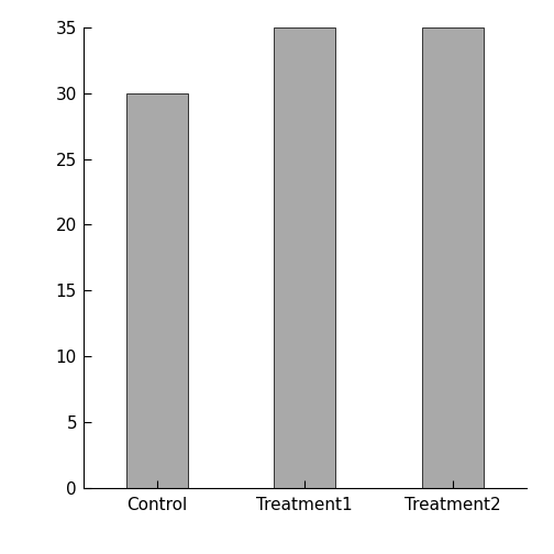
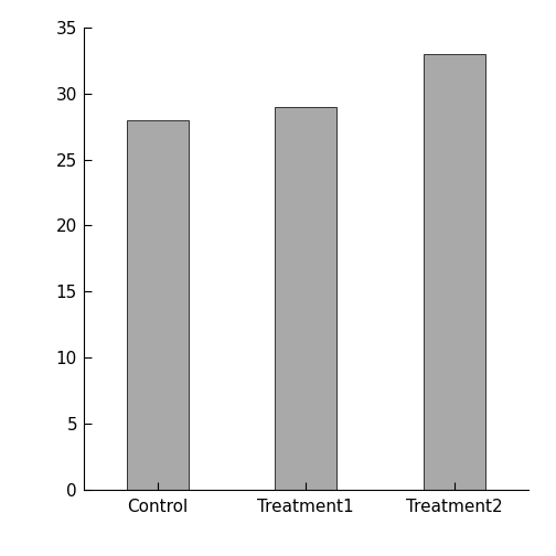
Control: 30 -> 28
Treatment1: 35 -> 29
Treatment2: 35 -> 33
